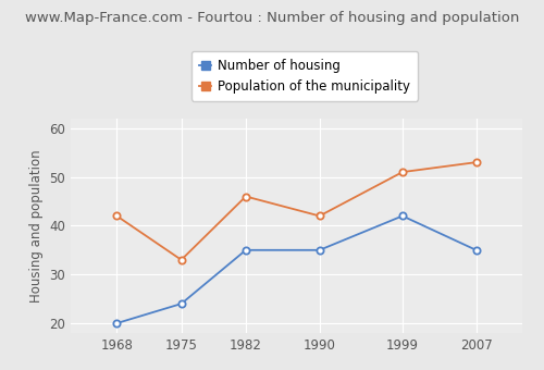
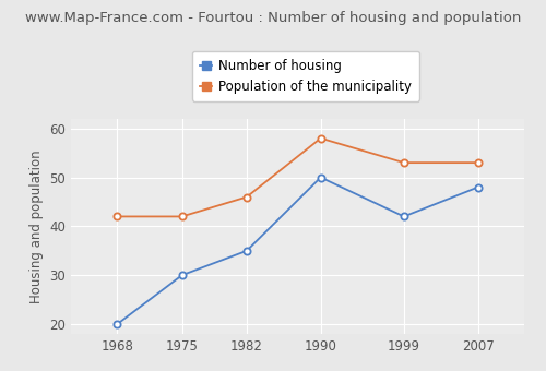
Number of housing/1975: 24 -> 30
Population of the municipality/1975: 33 -> 42
Number of housing/1990: 35 -> 50
Population of the municipality/1990: 42 -> 58
Population of the municipality/1999: 51 -> 53
Number of housing/2007: 35 -> 48
